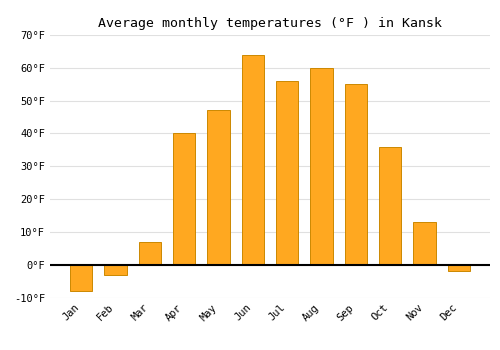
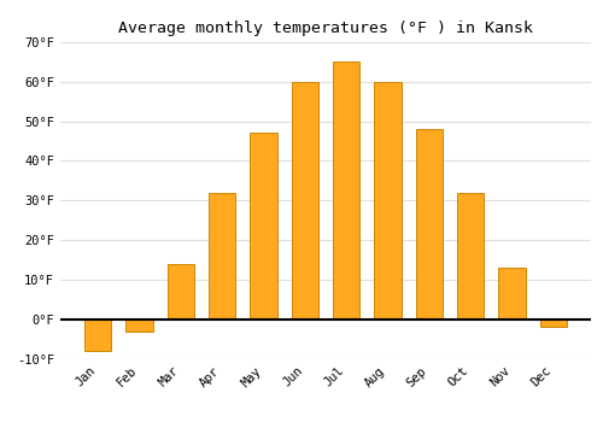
Mar: 7°F -> 14°F
Apr: 40°F -> 32°F
Jun: 64°F -> 60°F
Jul: 56°F -> 65°F
Sep: 55°F -> 48°F
Oct: 36°F -> 32°F
